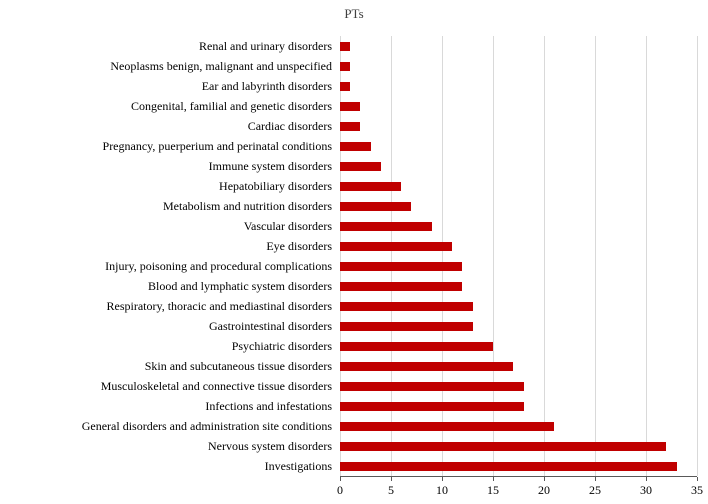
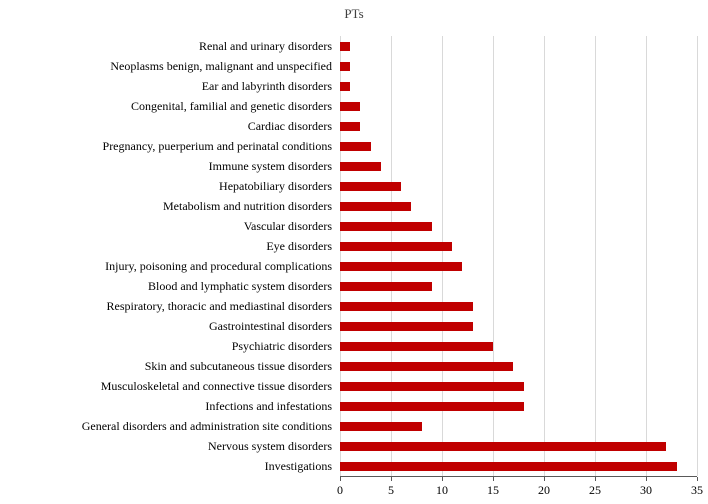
Blood and lymphatic system disorders: 12 -> 9
General disorders and administration site conditions: 21 -> 8
